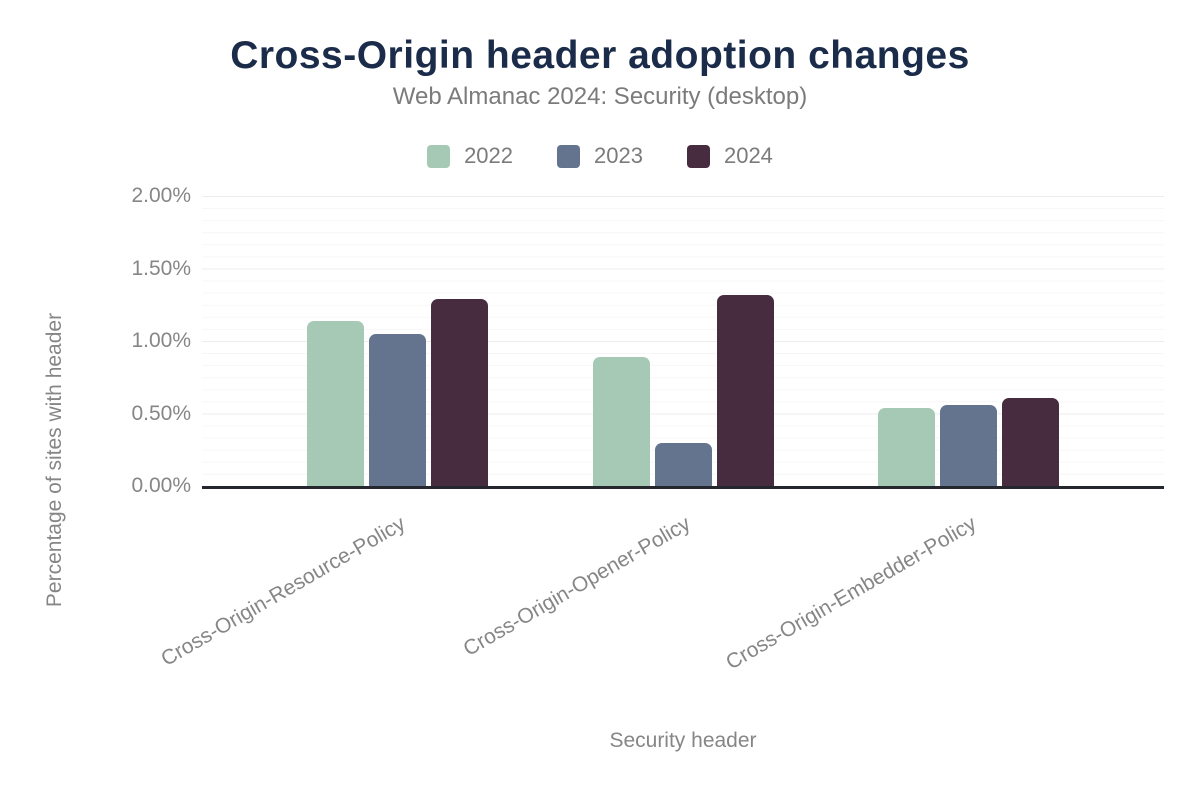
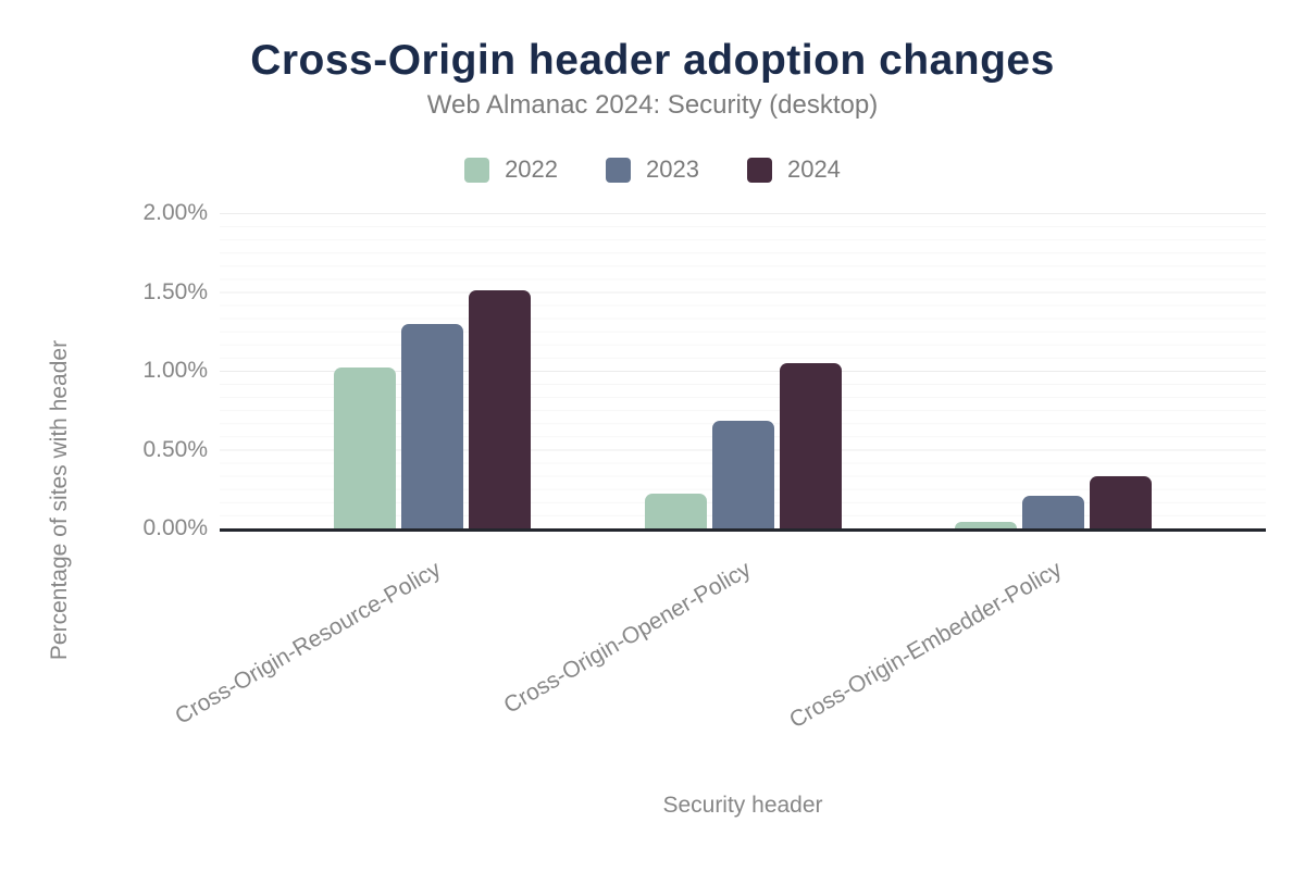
2022/Cross-Origin-Resource-Policy: 1.14% -> 1.02%
2023/Cross-Origin-Resource-Policy: 1.05% -> 1.30%
2024/Cross-Origin-Resource-Policy: 1.29% -> 1.51%
2022/Cross-Origin-Opener-Policy: 0.89% -> 0.22%
2023/Cross-Origin-Opener-Policy: 0.30% -> 0.68%
2024/Cross-Origin-Opener-Policy: 1.32% -> 1.05%
2022/Cross-Origin-Embedder-Policy: 0.54% -> 0.04%
2023/Cross-Origin-Embedder-Policy: 0.56% -> 0.21%
2024/Cross-Origin-Embedder-Policy: 0.61% -> 0.33%
